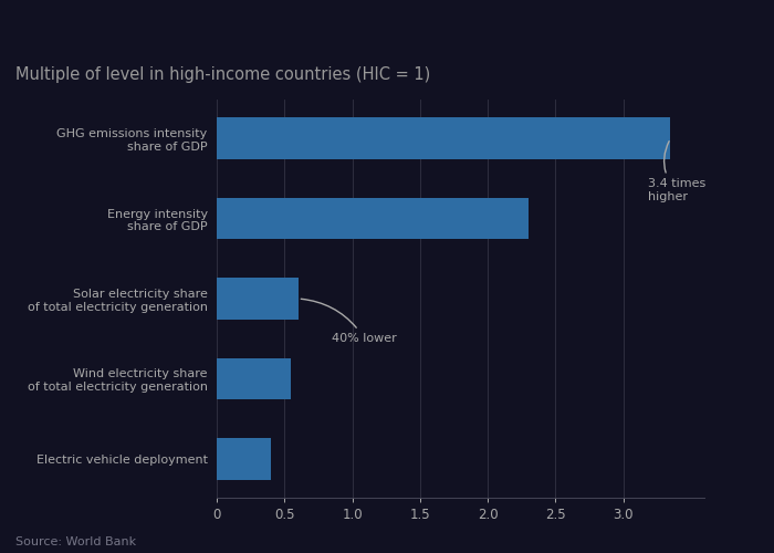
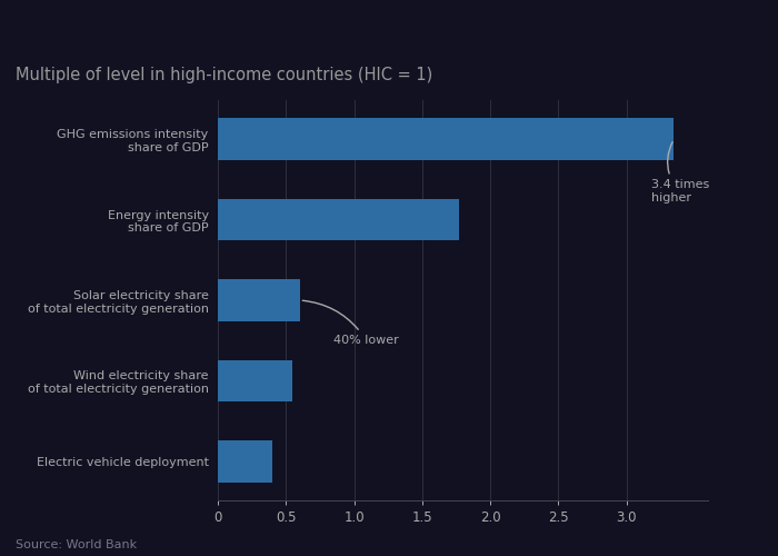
Energy intensity share of GDP: 2.30 -> 1.77
